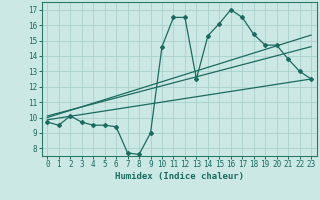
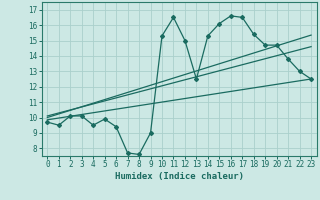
3: 9.7 -> 10.1
5: 9.5 -> 9.9
10: 14.6 -> 15.3
12: 16.5 -> 15.0
16: 17.0 -> 16.6
